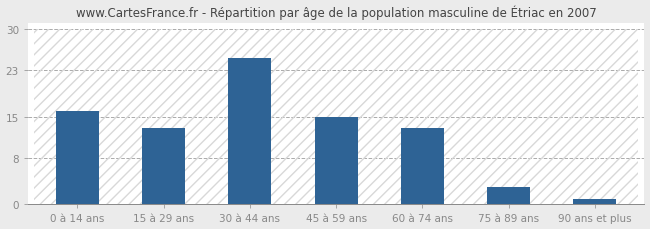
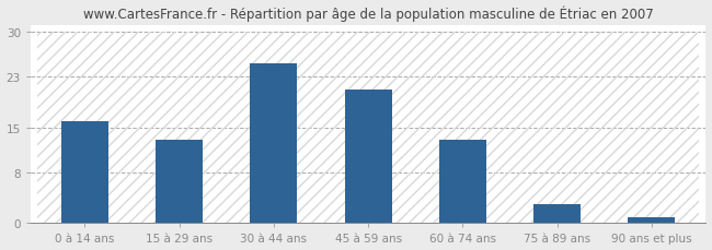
45 à 59 ans: 15 -> 21
